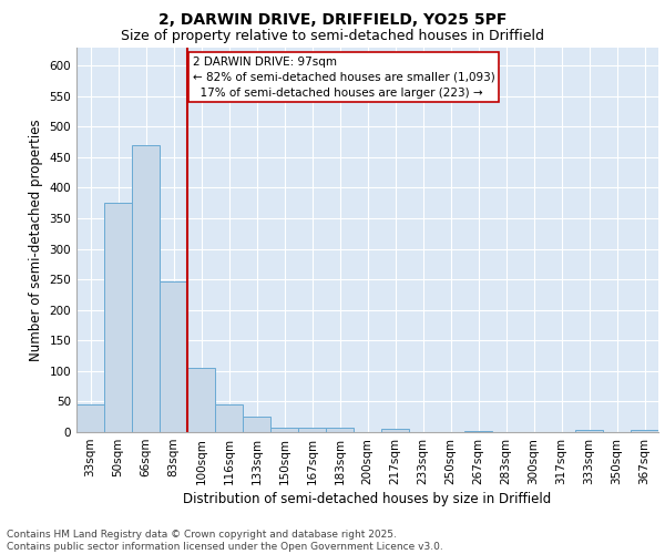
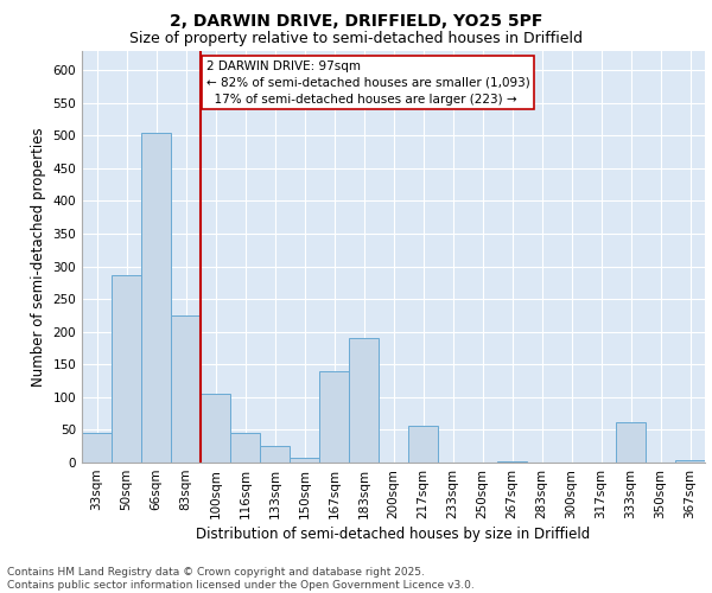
50sqm: 375 -> 286
66sqm: 470 -> 504
83sqm: 247 -> 224
167sqm: 8 -> 140
183sqm: 7 -> 190
217sqm: 5 -> 56
333sqm: 3 -> 62
